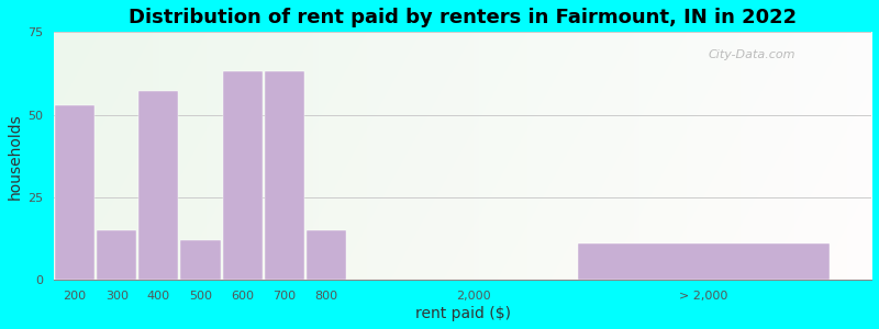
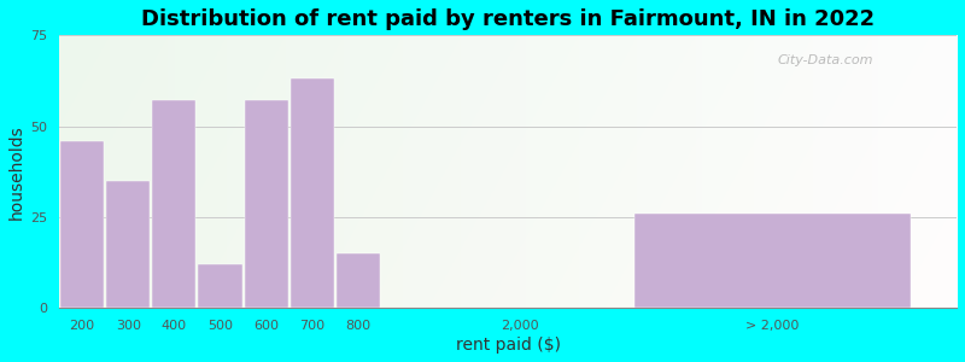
200: 53 -> 46
300: 15 -> 35
600: 63 -> 57
> 2,000: 11 -> 26
